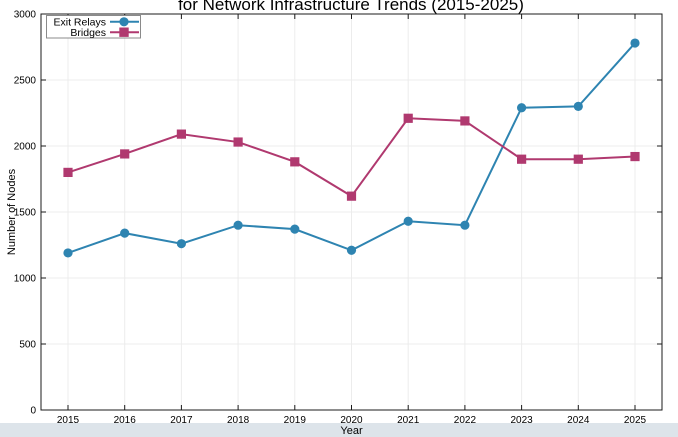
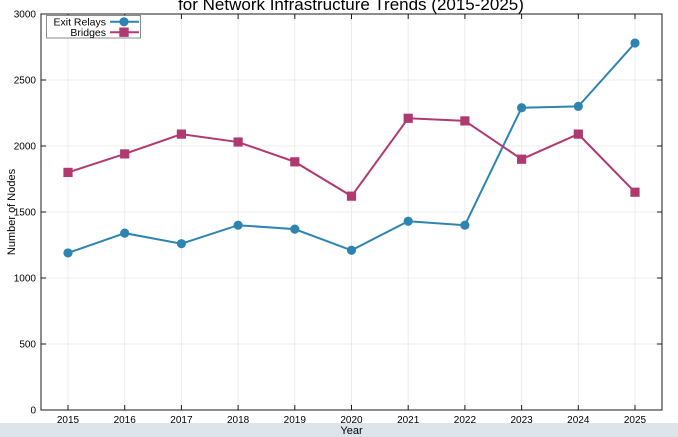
Bridges/2024: 1900 -> 2090
Bridges/2025: 1920 -> 1650
